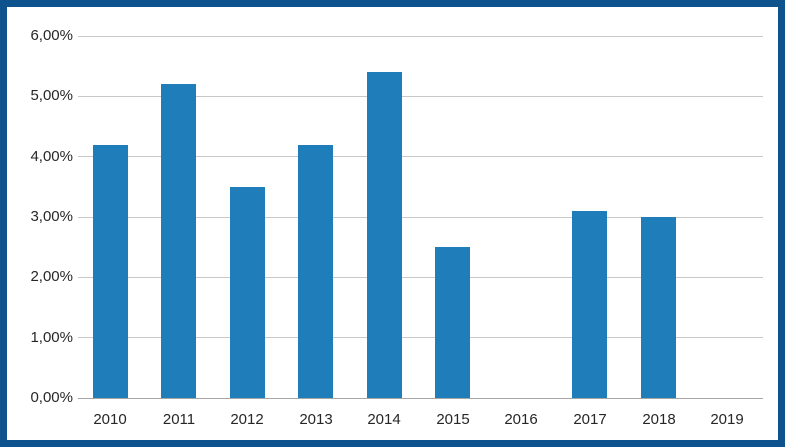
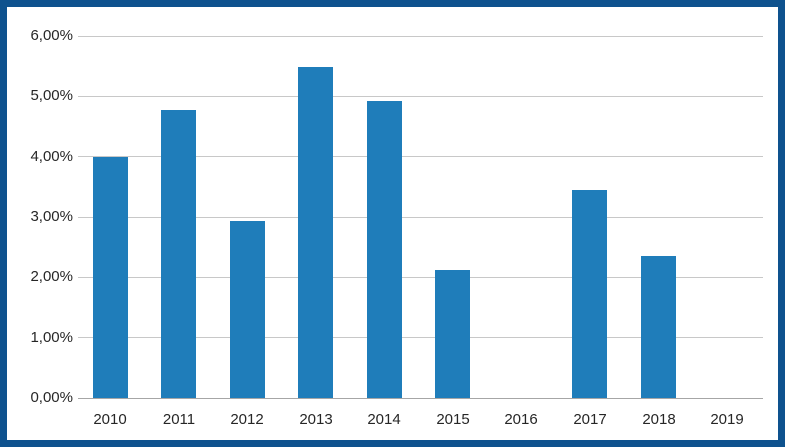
2010: 4,2% -> 4,0%
2011: 5,2% -> 4,8%
2012: 3,5% -> 2,9%
2013: 4,2% -> 5,5%
2014: 5,4% -> 4,9%
2015: 2,5% -> 2,1%
2017: 3,1% -> 3,4%
2018: 3,0% -> 2,4%
